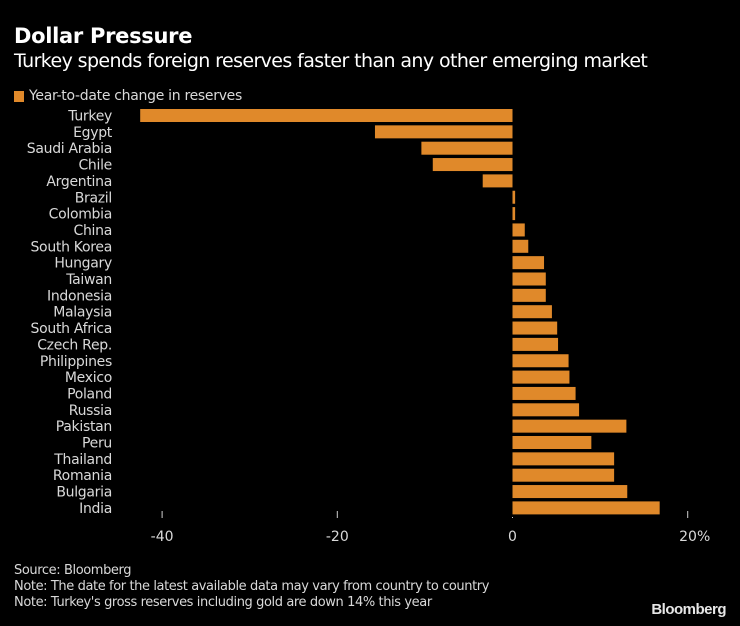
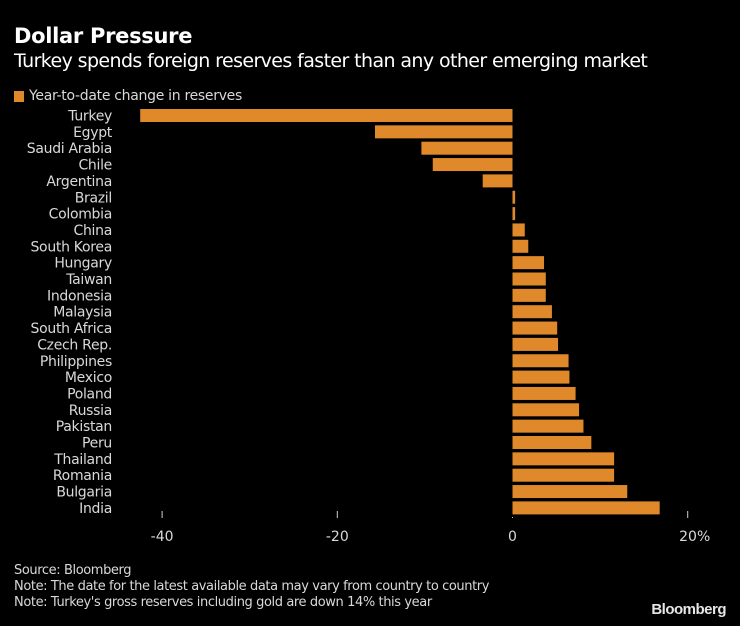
Pakistan: 13% -> 8%
